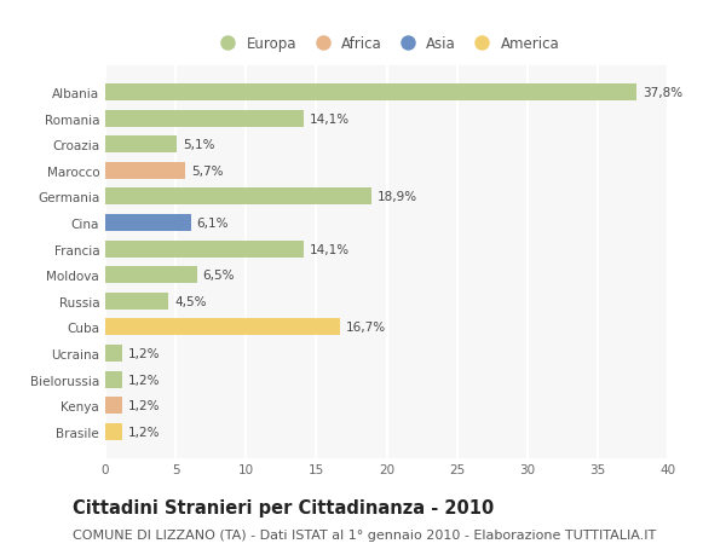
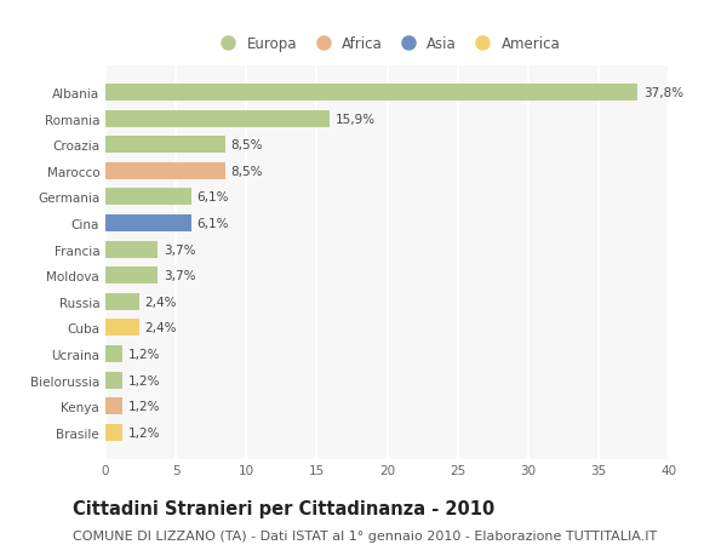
Romania: 14,1% -> 15,9%
Croazia: 5,1% -> 8,5%
Marocco: 5,7% -> 8,5%
Germania: 18,9% -> 6,1%
Francia: 14,1% -> 3,7%
Moldova: 6,5% -> 3,7%
Russia: 4,5% -> 2,4%
Cuba: 16,7% -> 2,4%
